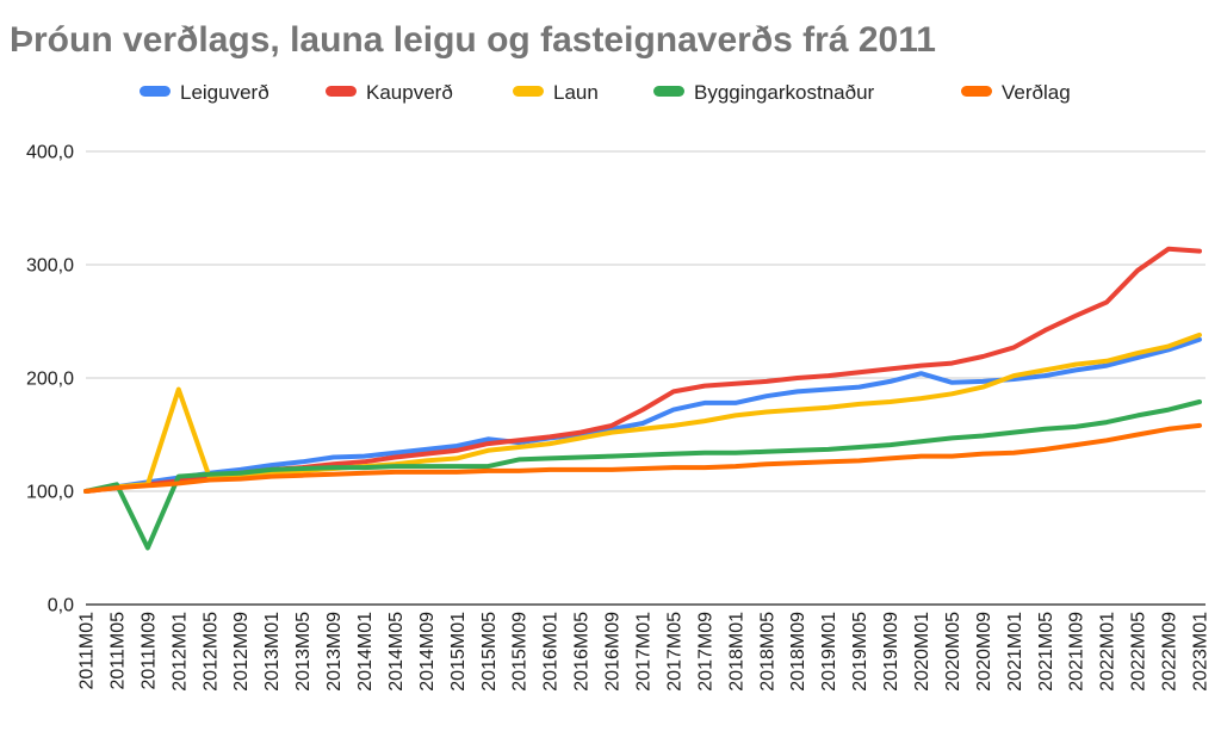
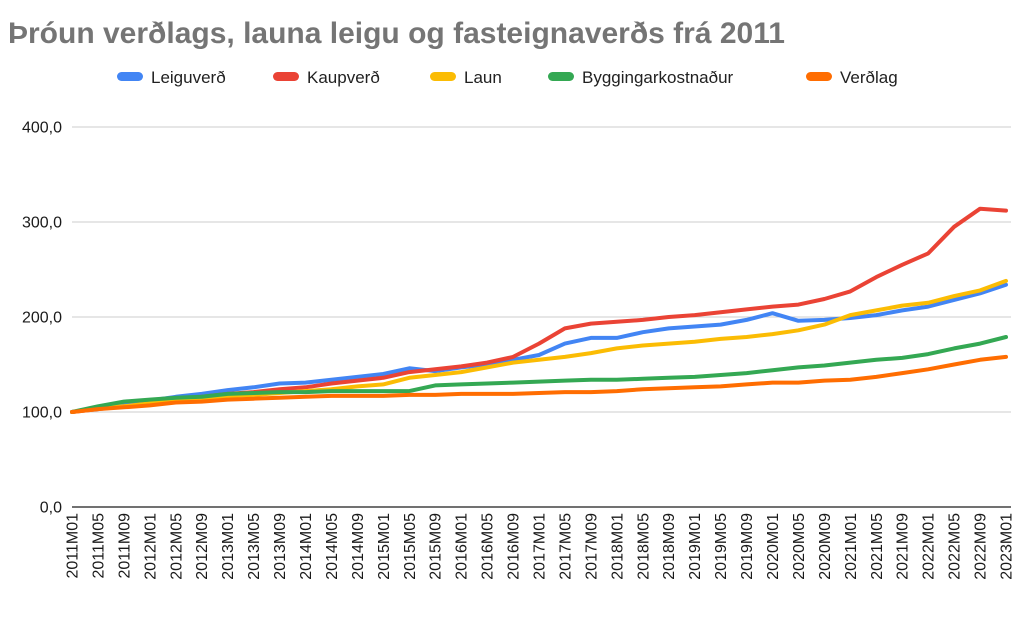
Byggingarkostnaður/2011M09: 50 -> 110
Laun/2012M01: 190 -> 110
